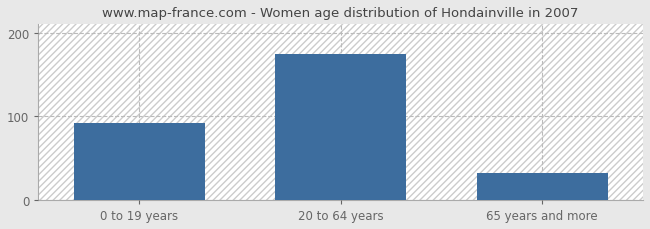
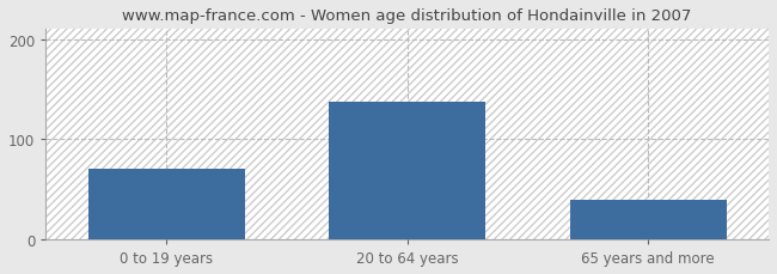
0 to 19 years: 92 -> 70
20 to 64 years: 175 -> 138
65 years and more: 32 -> 40
